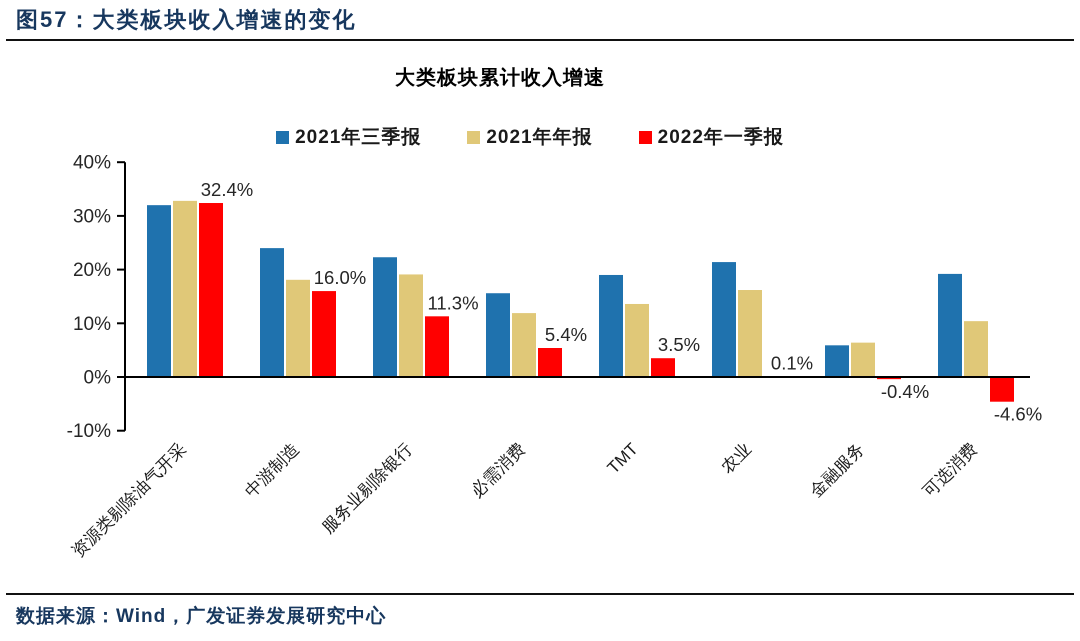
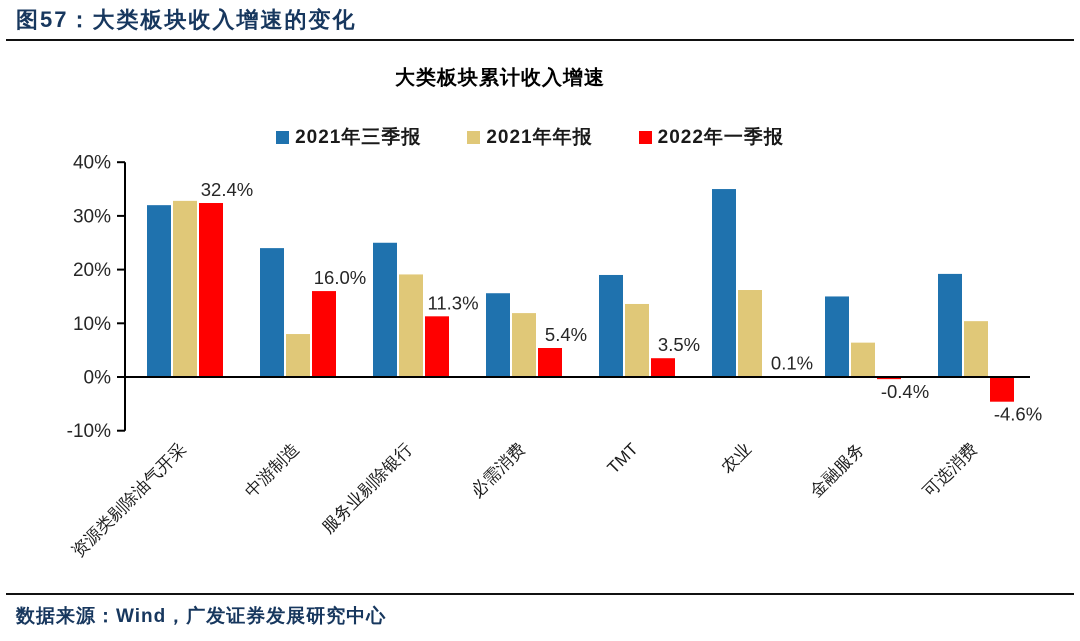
2021年年报/中游制造: 18% -> 8%
2021年三季报/服务业剔除银行: 22% -> 25%
2021年三季报/农业: 21% -> 35%
2021年三季报/金融服务: 6% -> 15%
